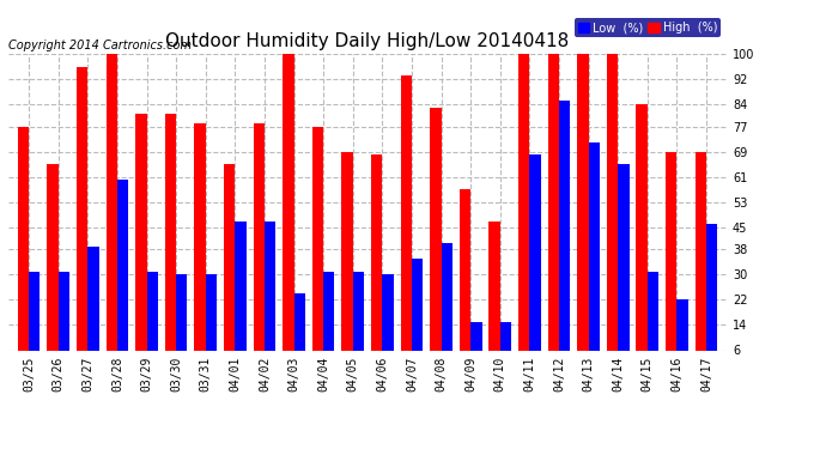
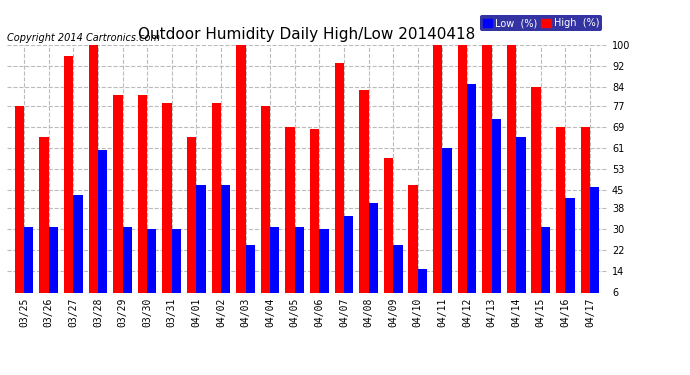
Low (%)/03/27: 39 -> 43
Low (%)/04/09: 15 -> 24
Low (%)/04/11: 68 -> 61
Low (%)/04/16: 22 -> 42
